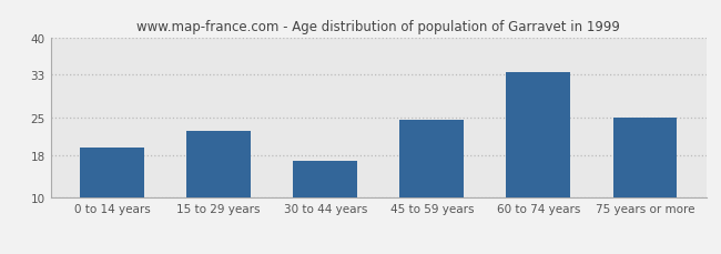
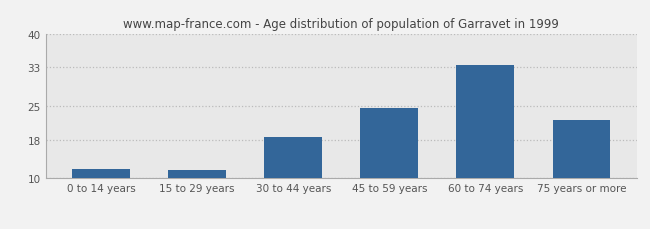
0 to 14 years: 19.5 -> 12.0
15 to 29 years: 22.5 -> 11.8
30 to 44 years: 17.0 -> 18.5
75 years or more: 25.0 -> 22.0
